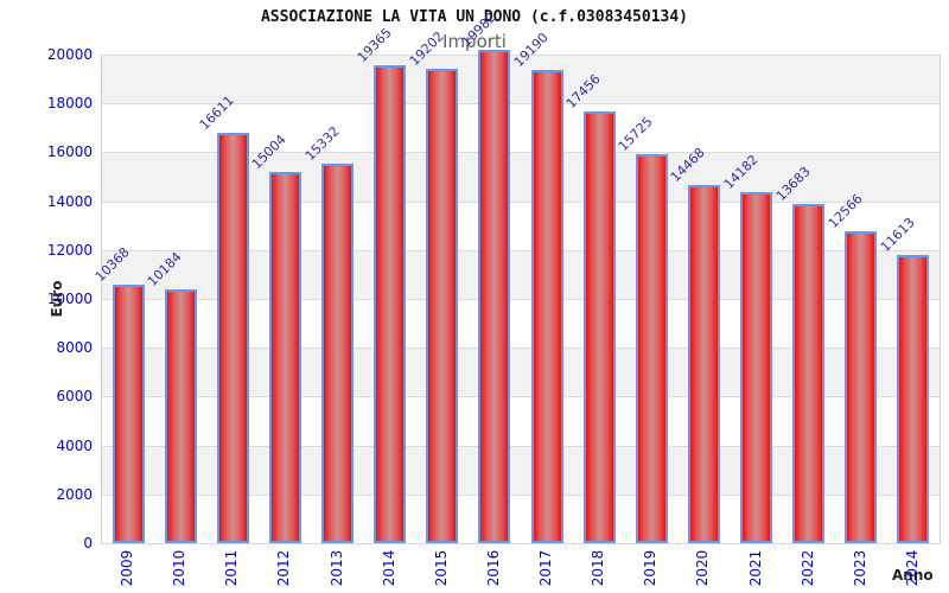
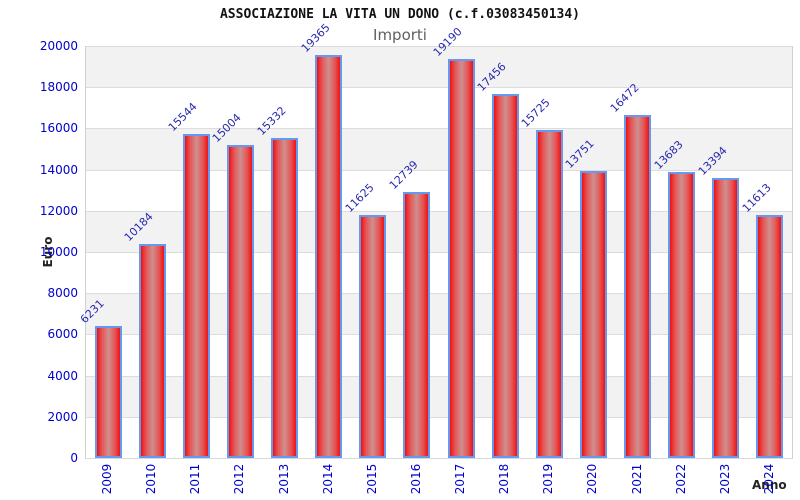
2009: 10368 -> 6231
2011: 16611 -> 15544
2015: 19202 -> 11625
2016: 19982 -> 12739
2020: 14468 -> 13751
2021: 14182 -> 16472
2023: 12566 -> 13394
